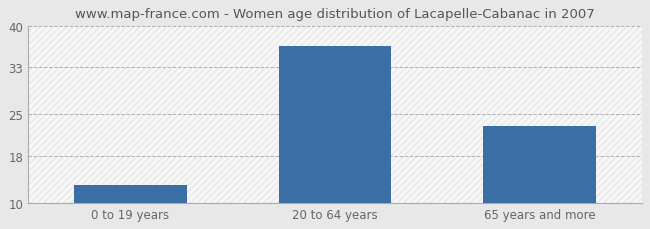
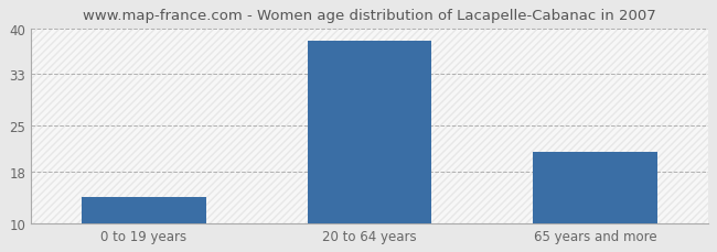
0 to 19 years: 13.0 -> 14.0
20 to 64 years: 36.5 -> 38.0
65 years and more: 23.0 -> 21.0
